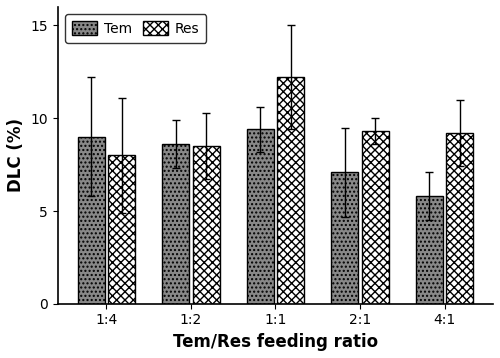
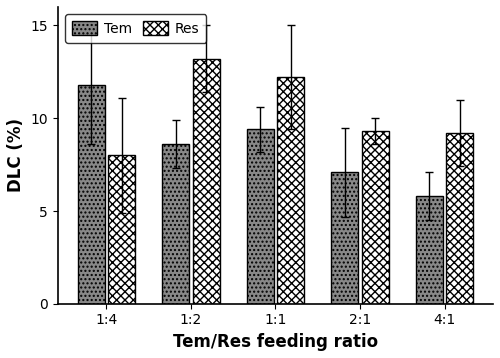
Tem/1:4: 9.0 -> 11.8
Res/1:2: 8.5 -> 13.2
